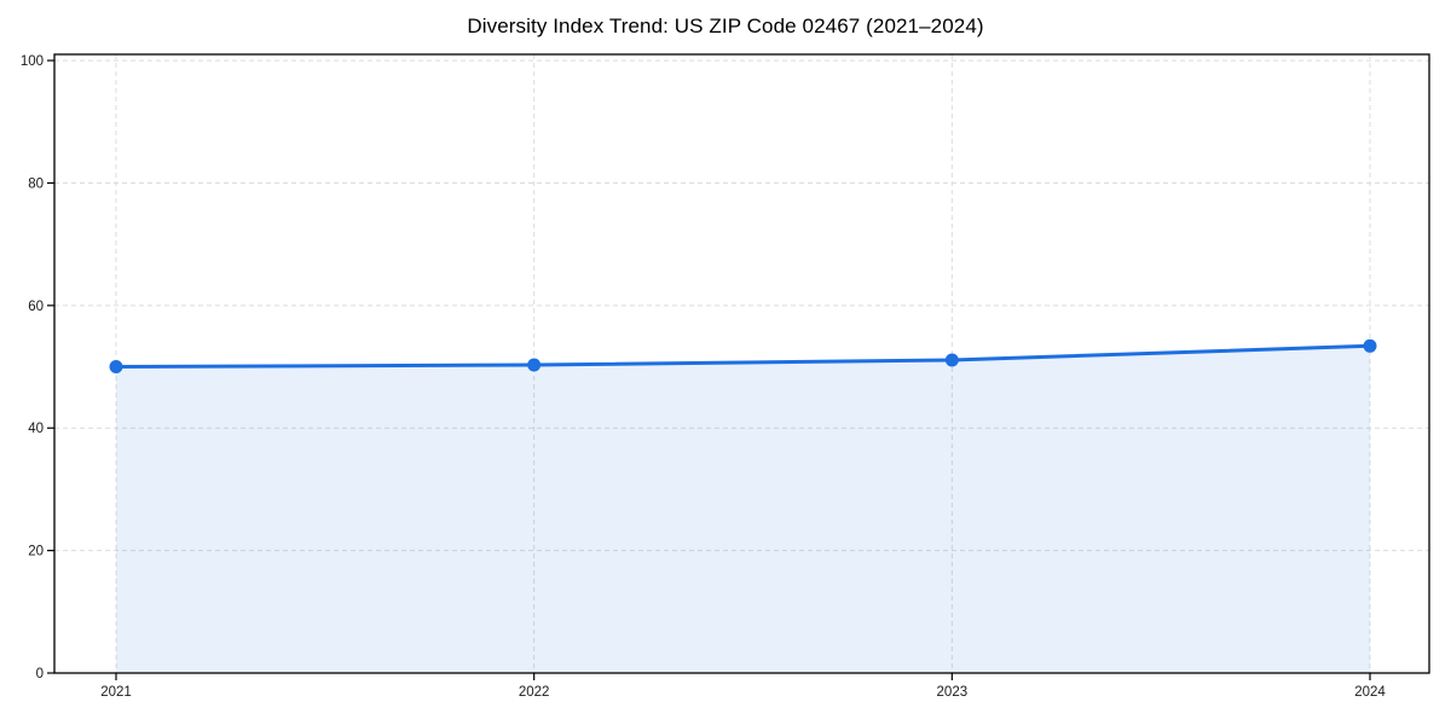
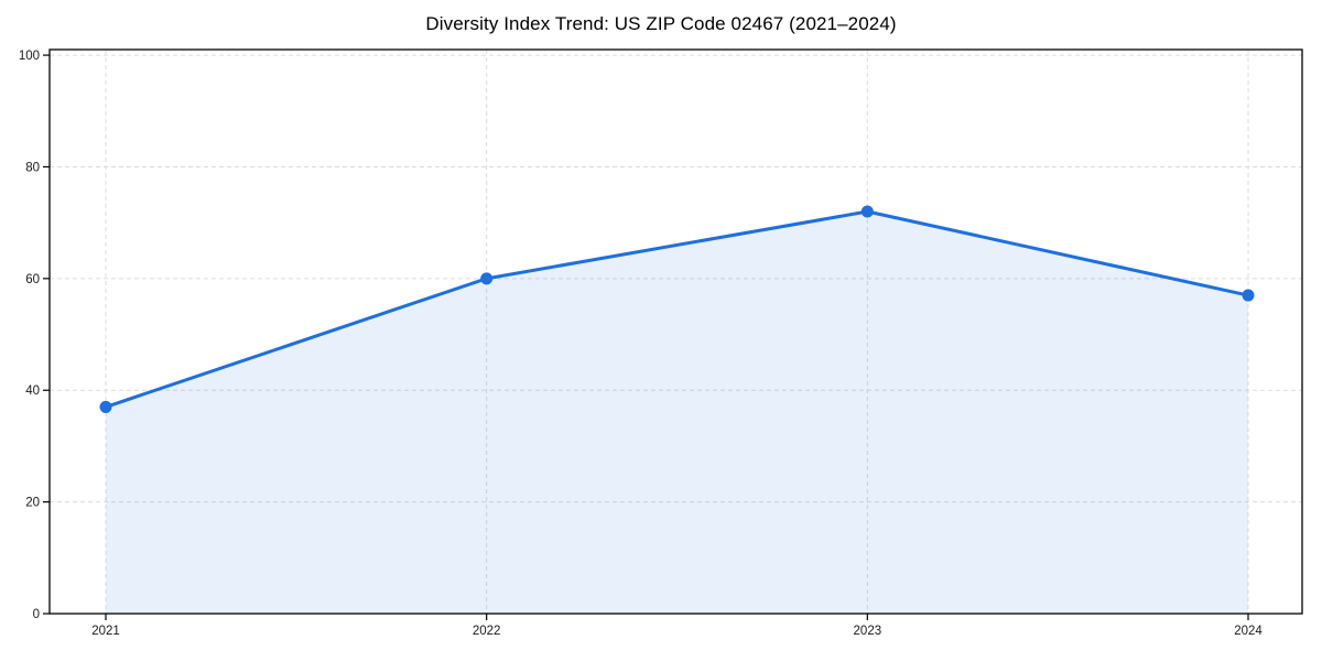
2021: 50 -> 37
2022: 50 -> 60
2023: 51 -> 72
2024: 53 -> 57
